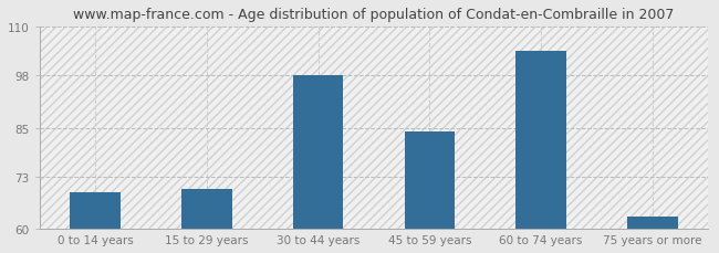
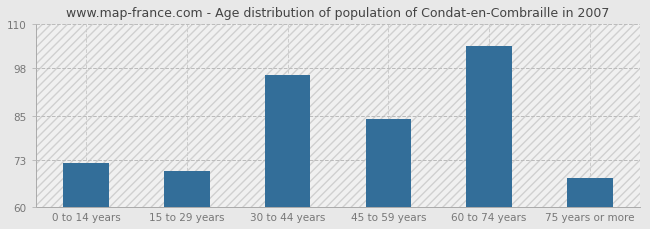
0 to 14 years: 69 -> 72
30 to 44 years: 98 -> 96
75 years or more: 63 -> 68
